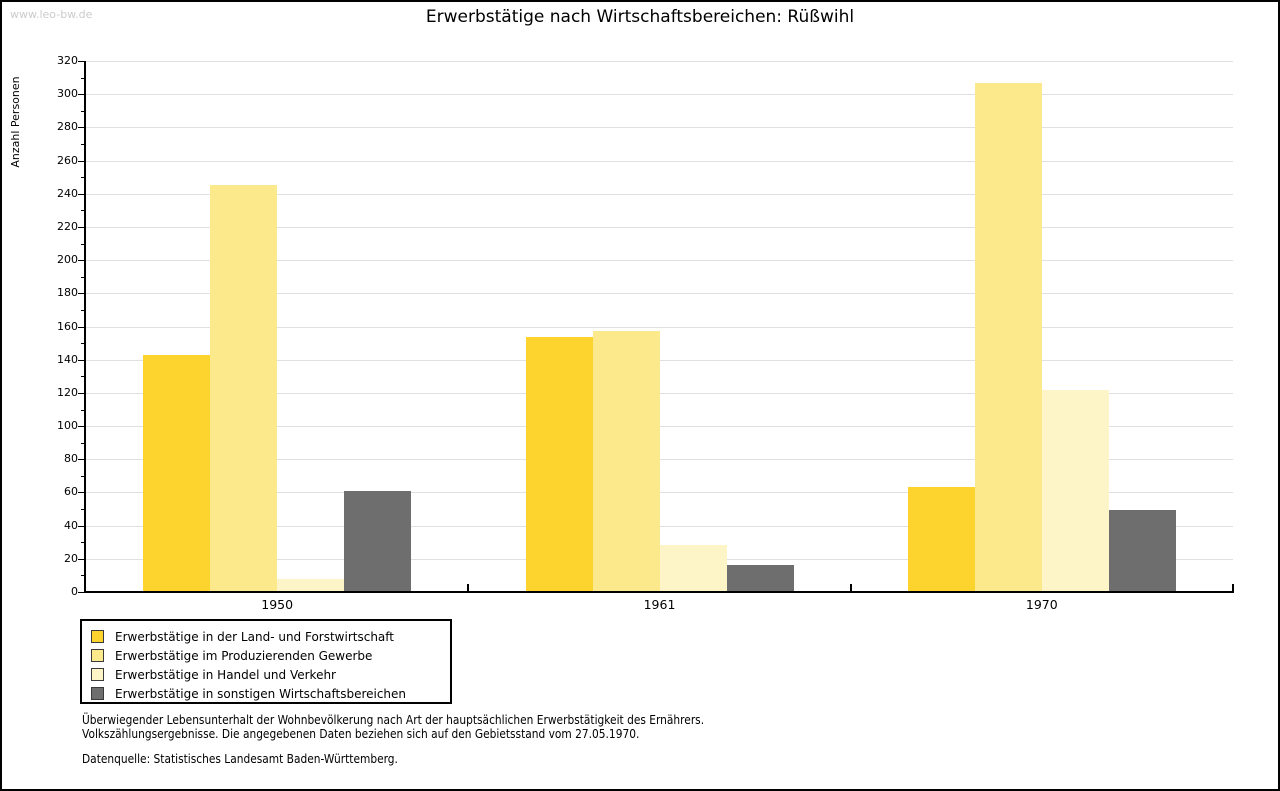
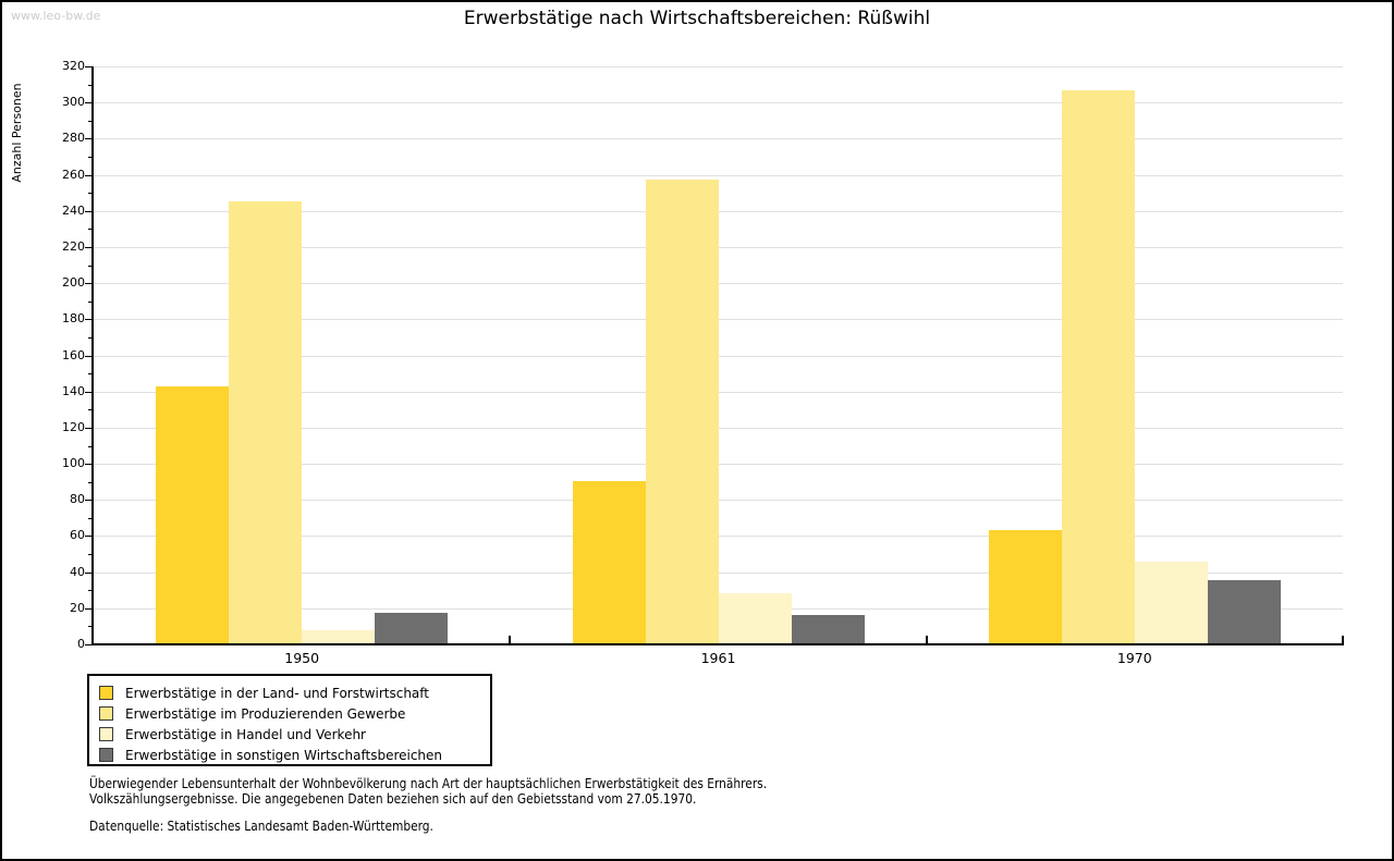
Erwerbstätige in sonstigen Wirtschaftsbereichen/1950: 60 -> 17
Erwerbstätige in der Land- und Forstwirtschaft/1961: 153 -> 90
Erwerbstätige im Produzierenden Gewerbe/1961: 157 -> 257
Erwerbstätige in Handel und Verkehr/1970: 121 -> 45
Erwerbstätige in sonstigen Wirtschaftsbereichen/1970: 49 -> 35
